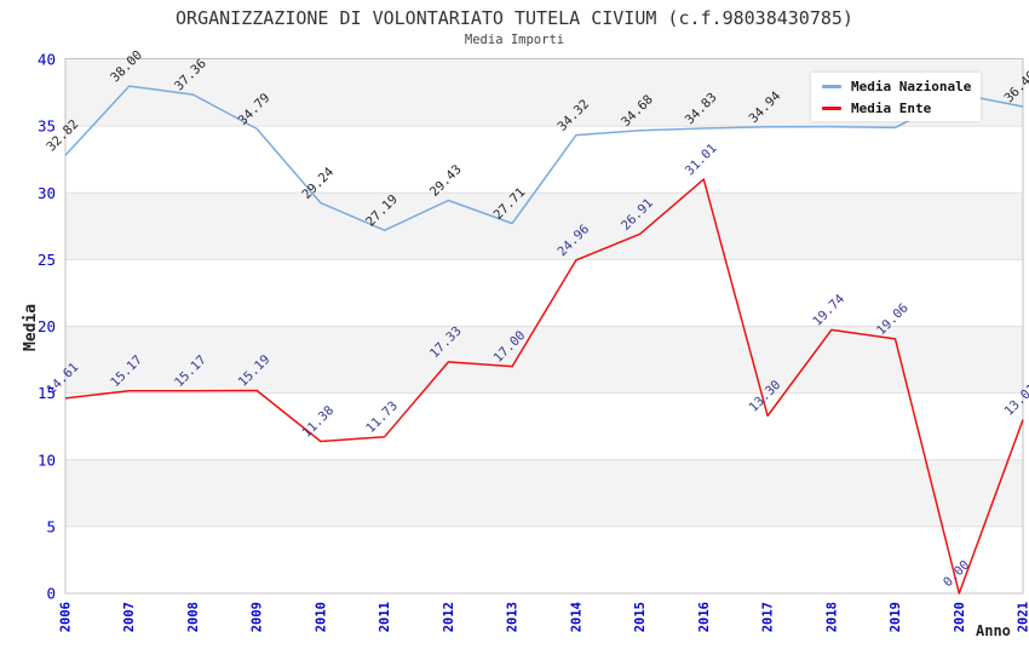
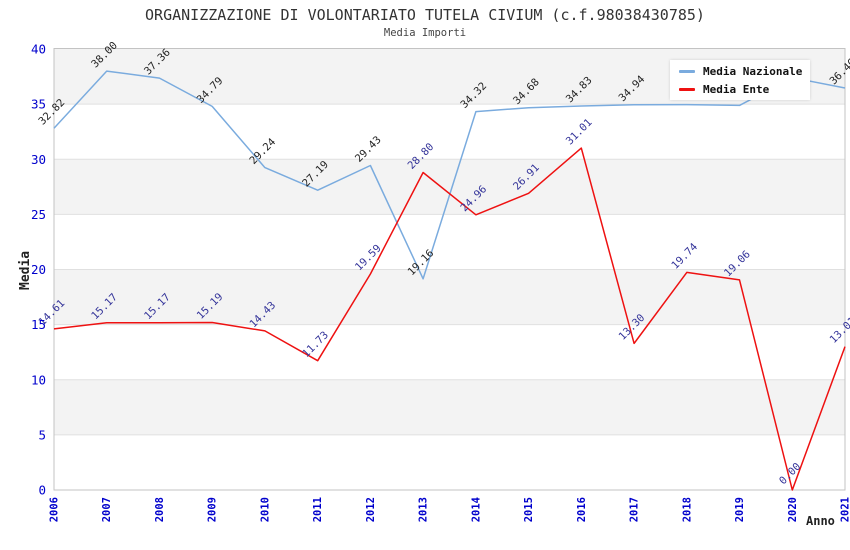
Media Ente/2010: 11.38 -> 14.43
Media Ente/2012: 17.33 -> 19.59
Media Nazionale/2013: 27.71 -> 19.16
Media Ente/2013: 17.00 -> 28.80
